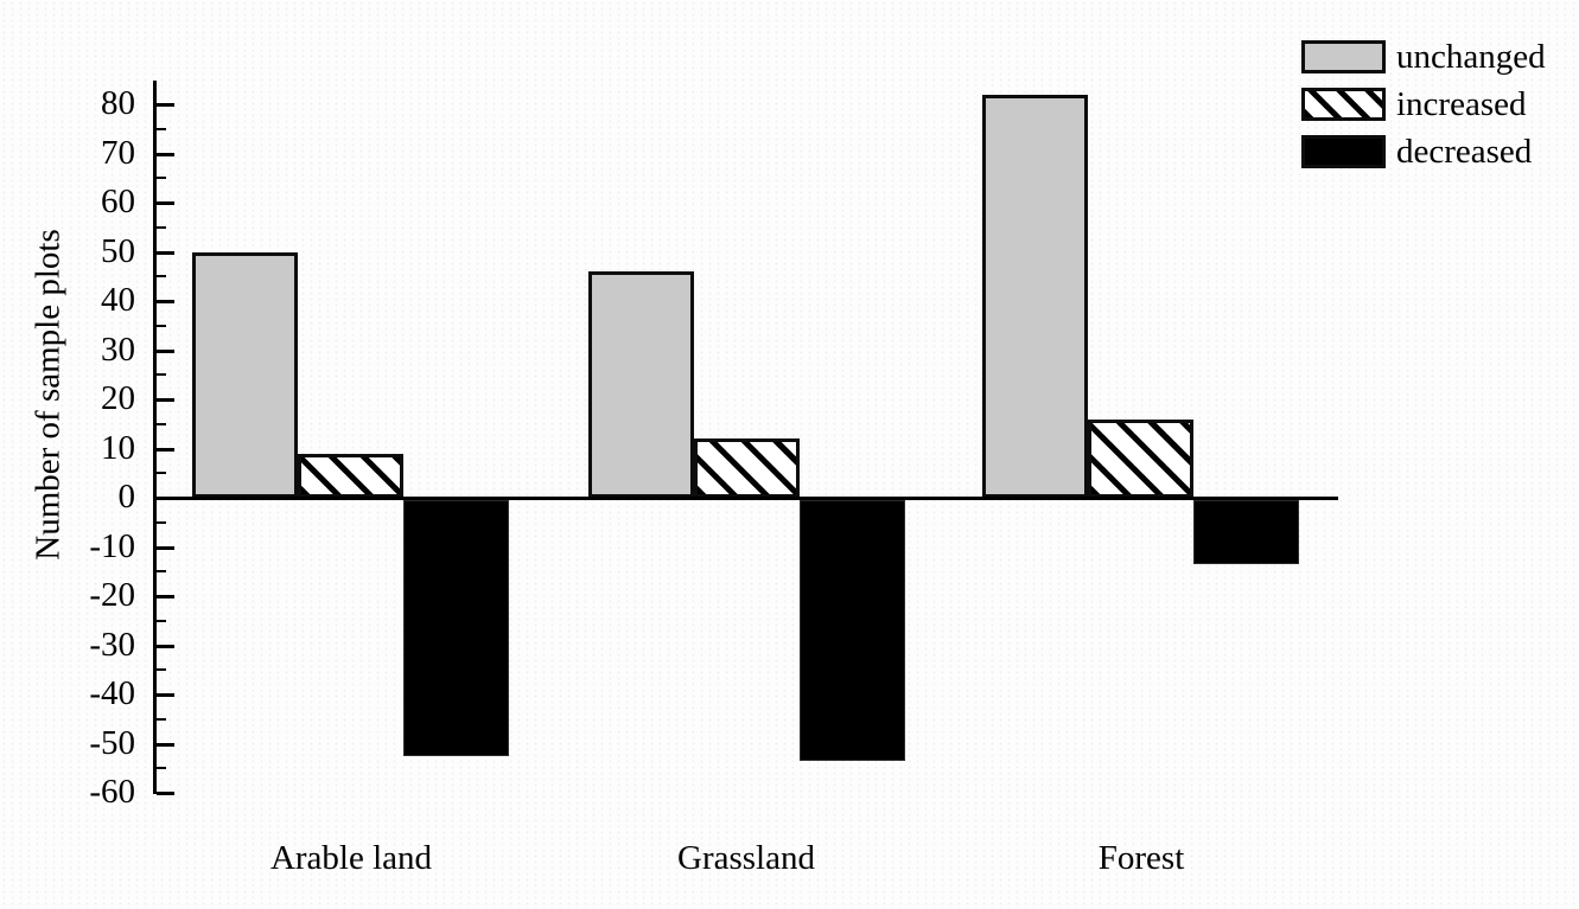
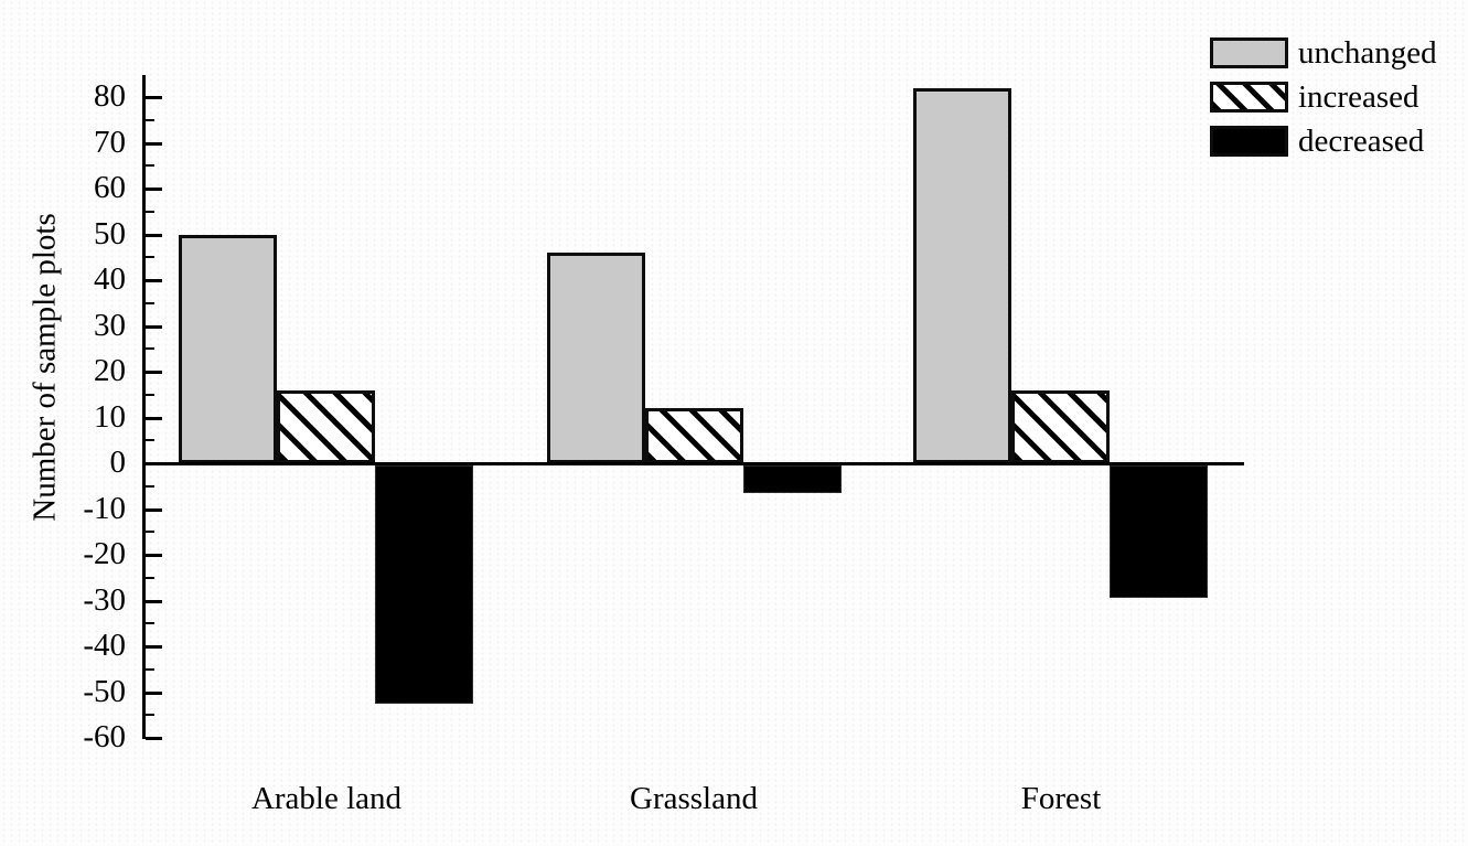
increased/Arable land: 9 -> 16
decreased/Grassland: -53 -> -6
decreased/Forest: -13 -> -29
